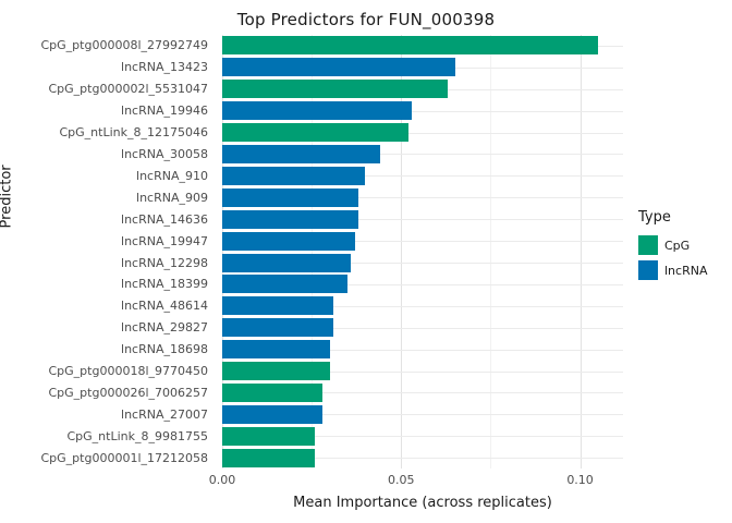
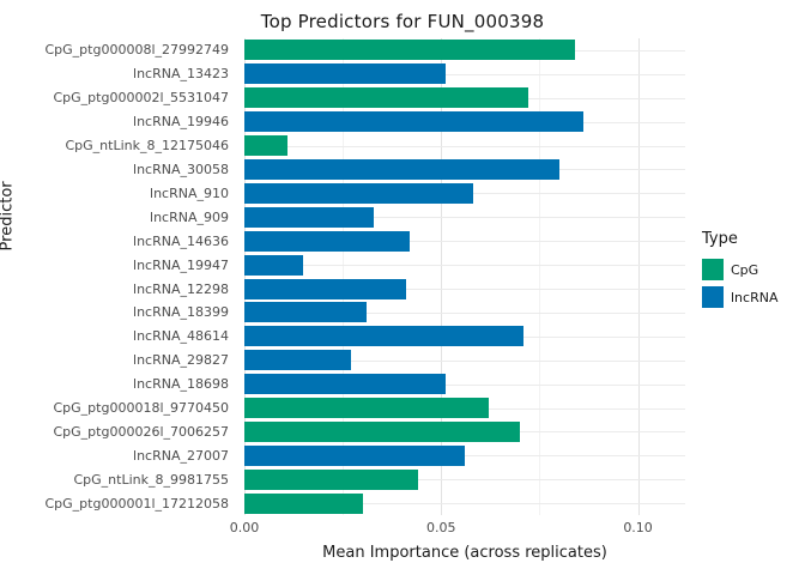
CpG_ptg000008l_27992749: 0.105 -> 0.084
lncRNA_13423: 0.065 -> 0.051
CpG_ptg000002l_5531047: 0.063 -> 0.072
lncRNA_19946: 0.053 -> 0.086
CpG_ntLink_8_12175046: 0.052 -> 0.011
lncRNA_30058: 0.044 -> 0.080
lncRNA_910: 0.040 -> 0.058
lncRNA_909: 0.038 -> 0.033
lncRNA_14636: 0.038 -> 0.042
lncRNA_19947: 0.037 -> 0.015
lncRNA_12298: 0.036 -> 0.041
lncRNA_18399: 0.035 -> 0.031
lncRNA_48614: 0.031 -> 0.071
lncRNA_29827: 0.031 -> 0.027
lncRNA_18698: 0.030 -> 0.051
CpG_ptg000018l_9770450: 0.030 -> 0.062
CpG_ptg000026l_7006257: 0.028 -> 0.070
lncRNA_27007: 0.028 -> 0.056
CpG_ntLink_8_9981755: 0.026 -> 0.044
CpG_ptg000001l_17212058: 0.026 -> 0.030
